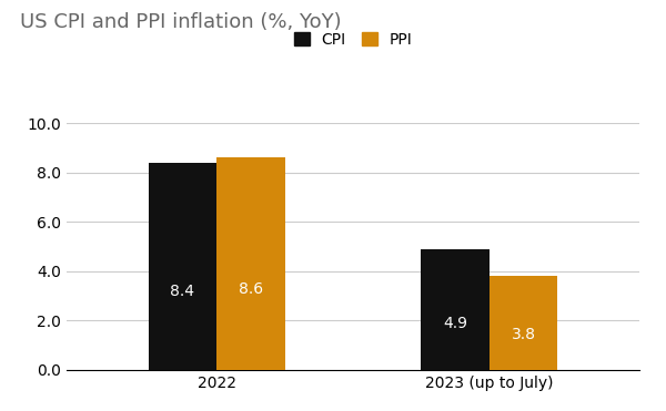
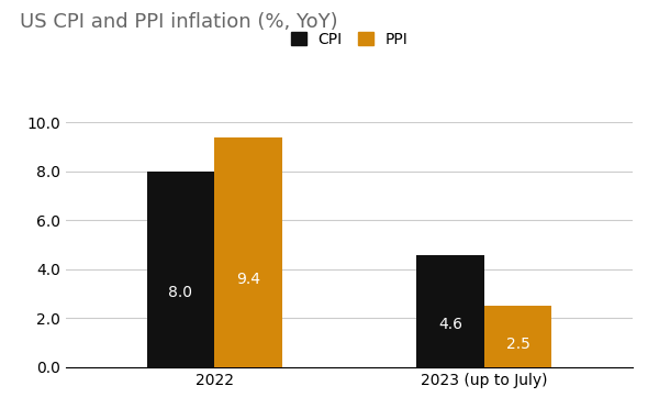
CPI/2022: 8.4 -> 8.0
PPI/2022: 8.6 -> 9.4
CPI/2023 (up to July): 4.9 -> 4.6
PPI/2023 (up to July): 3.8 -> 2.5
